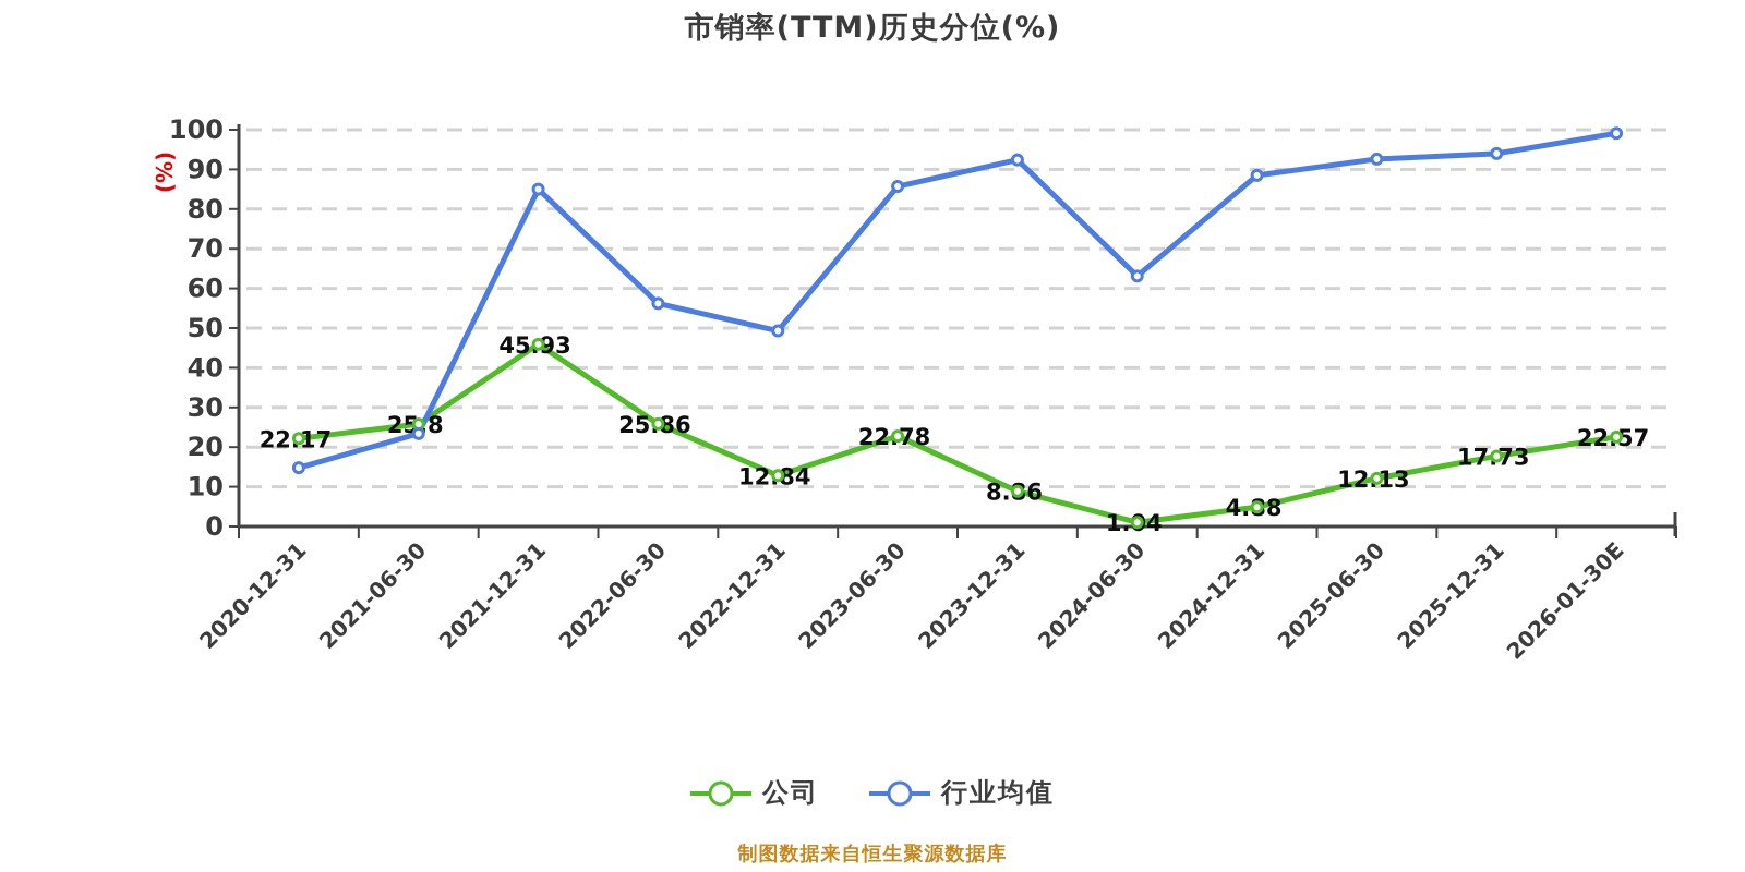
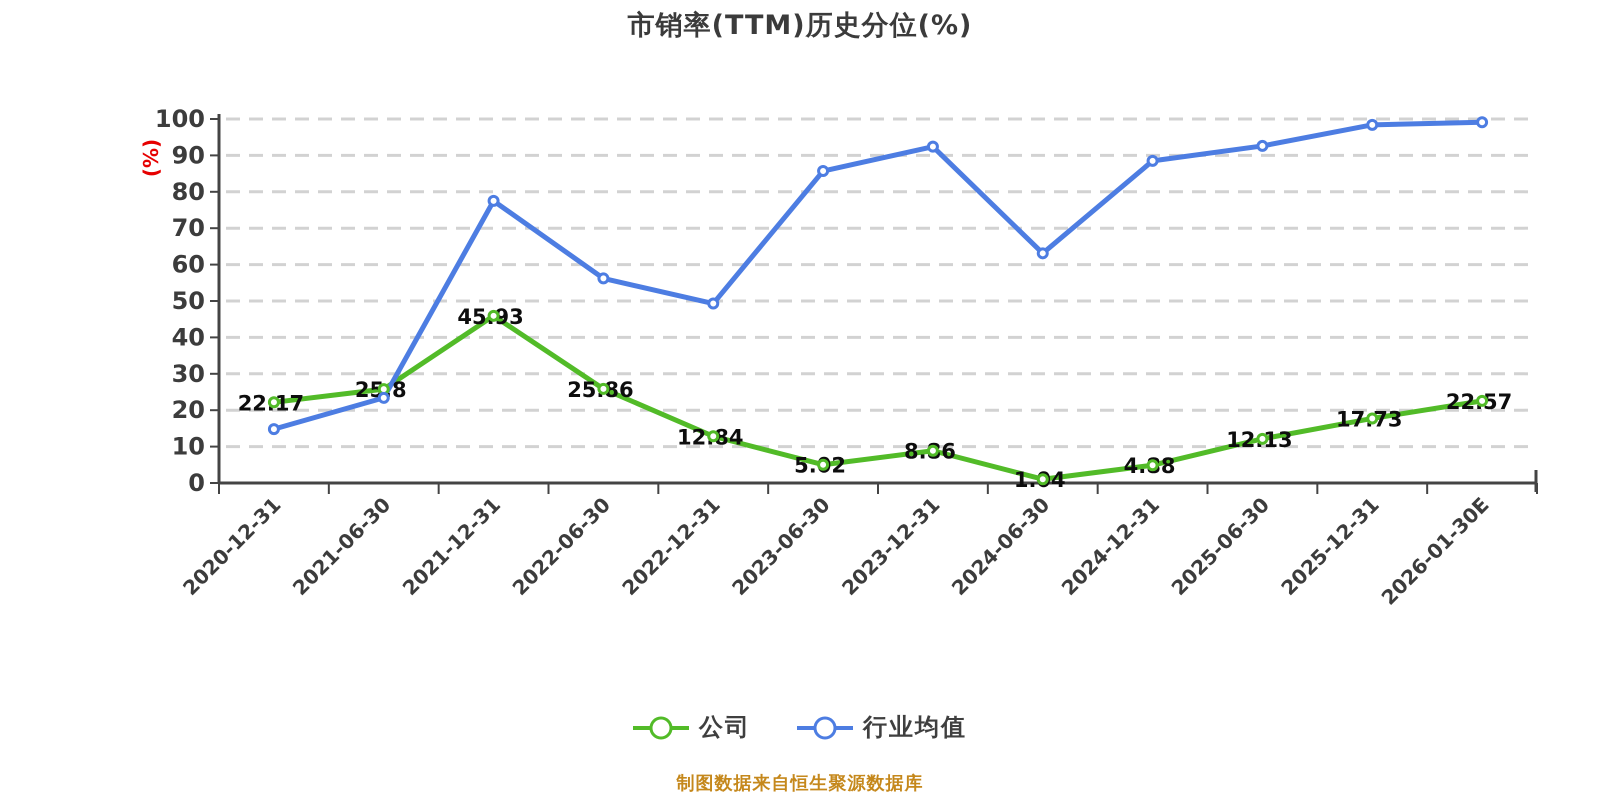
行业均值/2021-12-31: 85 -> 78
公司/2023-06-30: 22.78 -> 5.02
行业均值/2025-12-31: 94 -> 98
